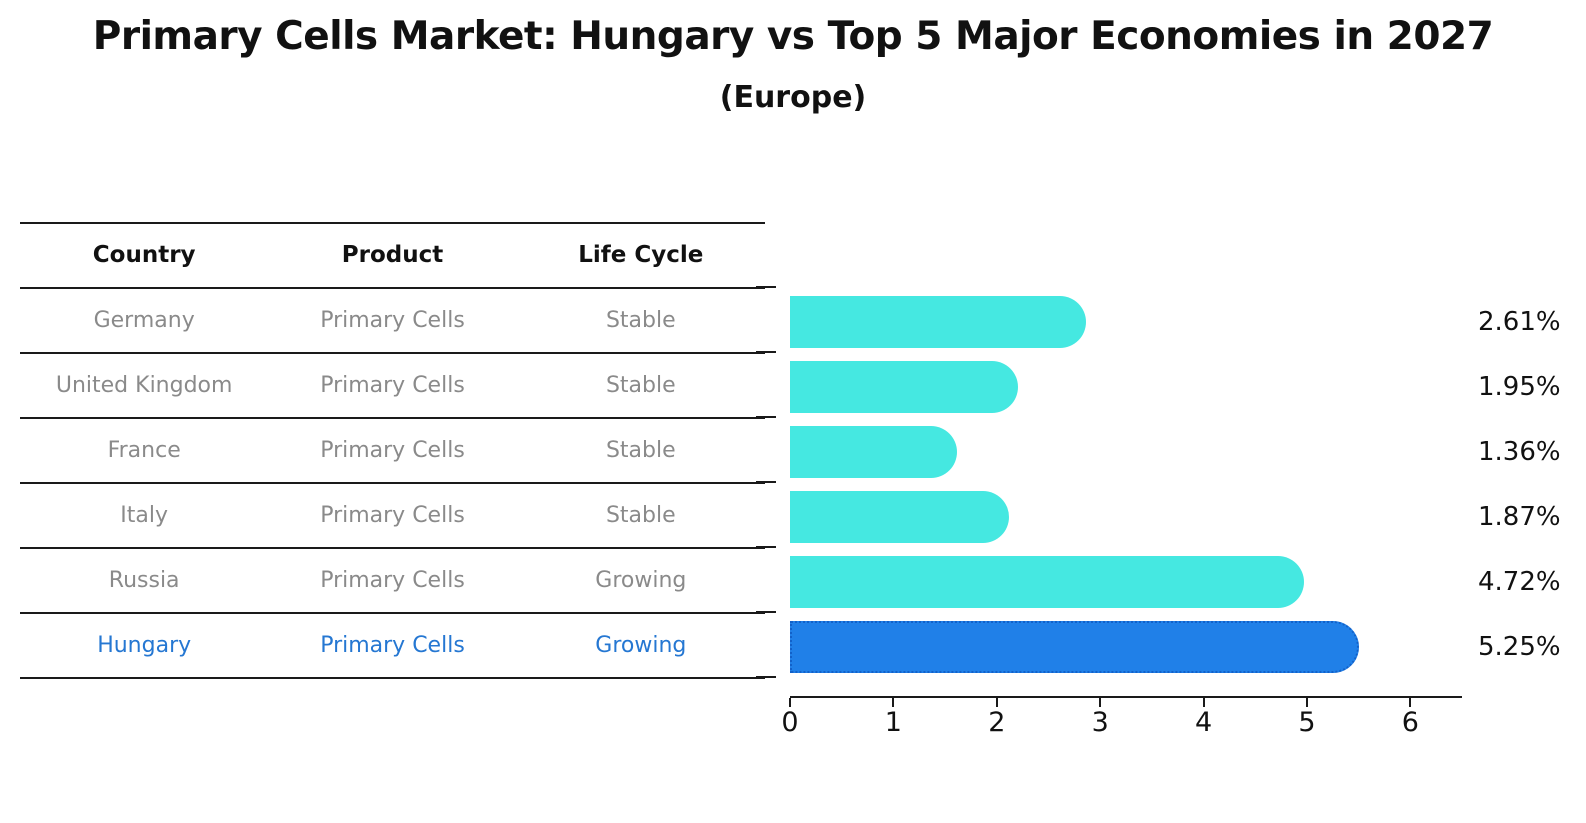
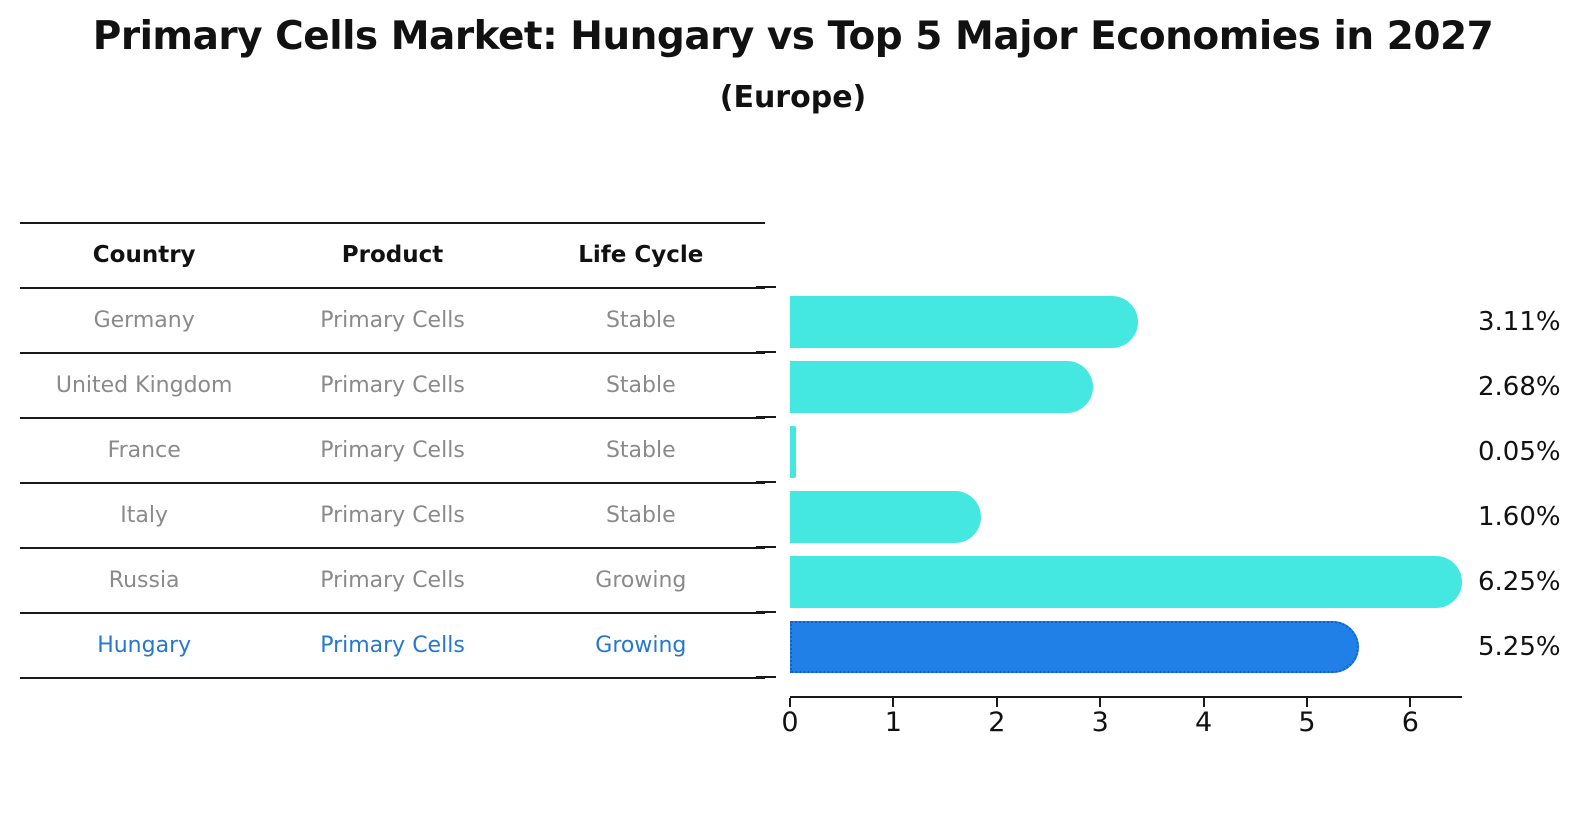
Germany: 2.61% -> 3.11%
United Kingdom: 1.95% -> 2.68%
France: 1.36% -> 0.05%
Italy: 1.87% -> 1.60%
Russia: 4.72% -> 6.25%
